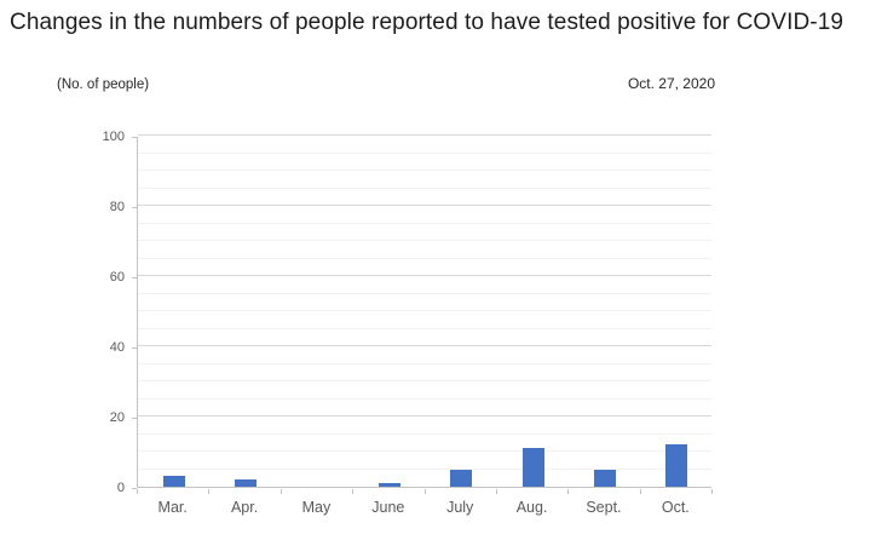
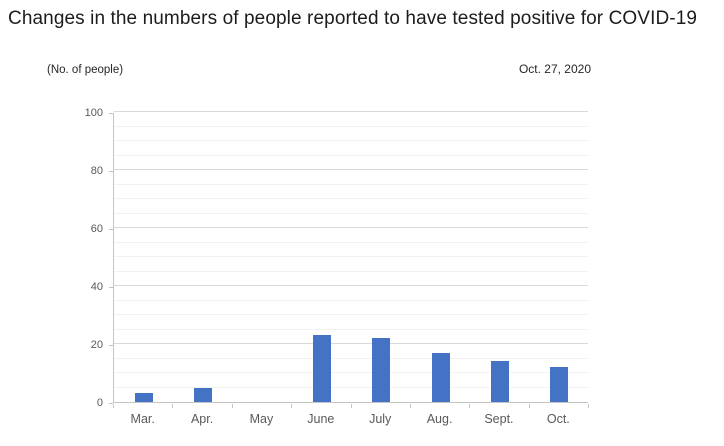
Apr.: 2 -> 5
June: 1 -> 23
July: 5 -> 22
Aug.: 11 -> 17
Sept.: 5 -> 14
